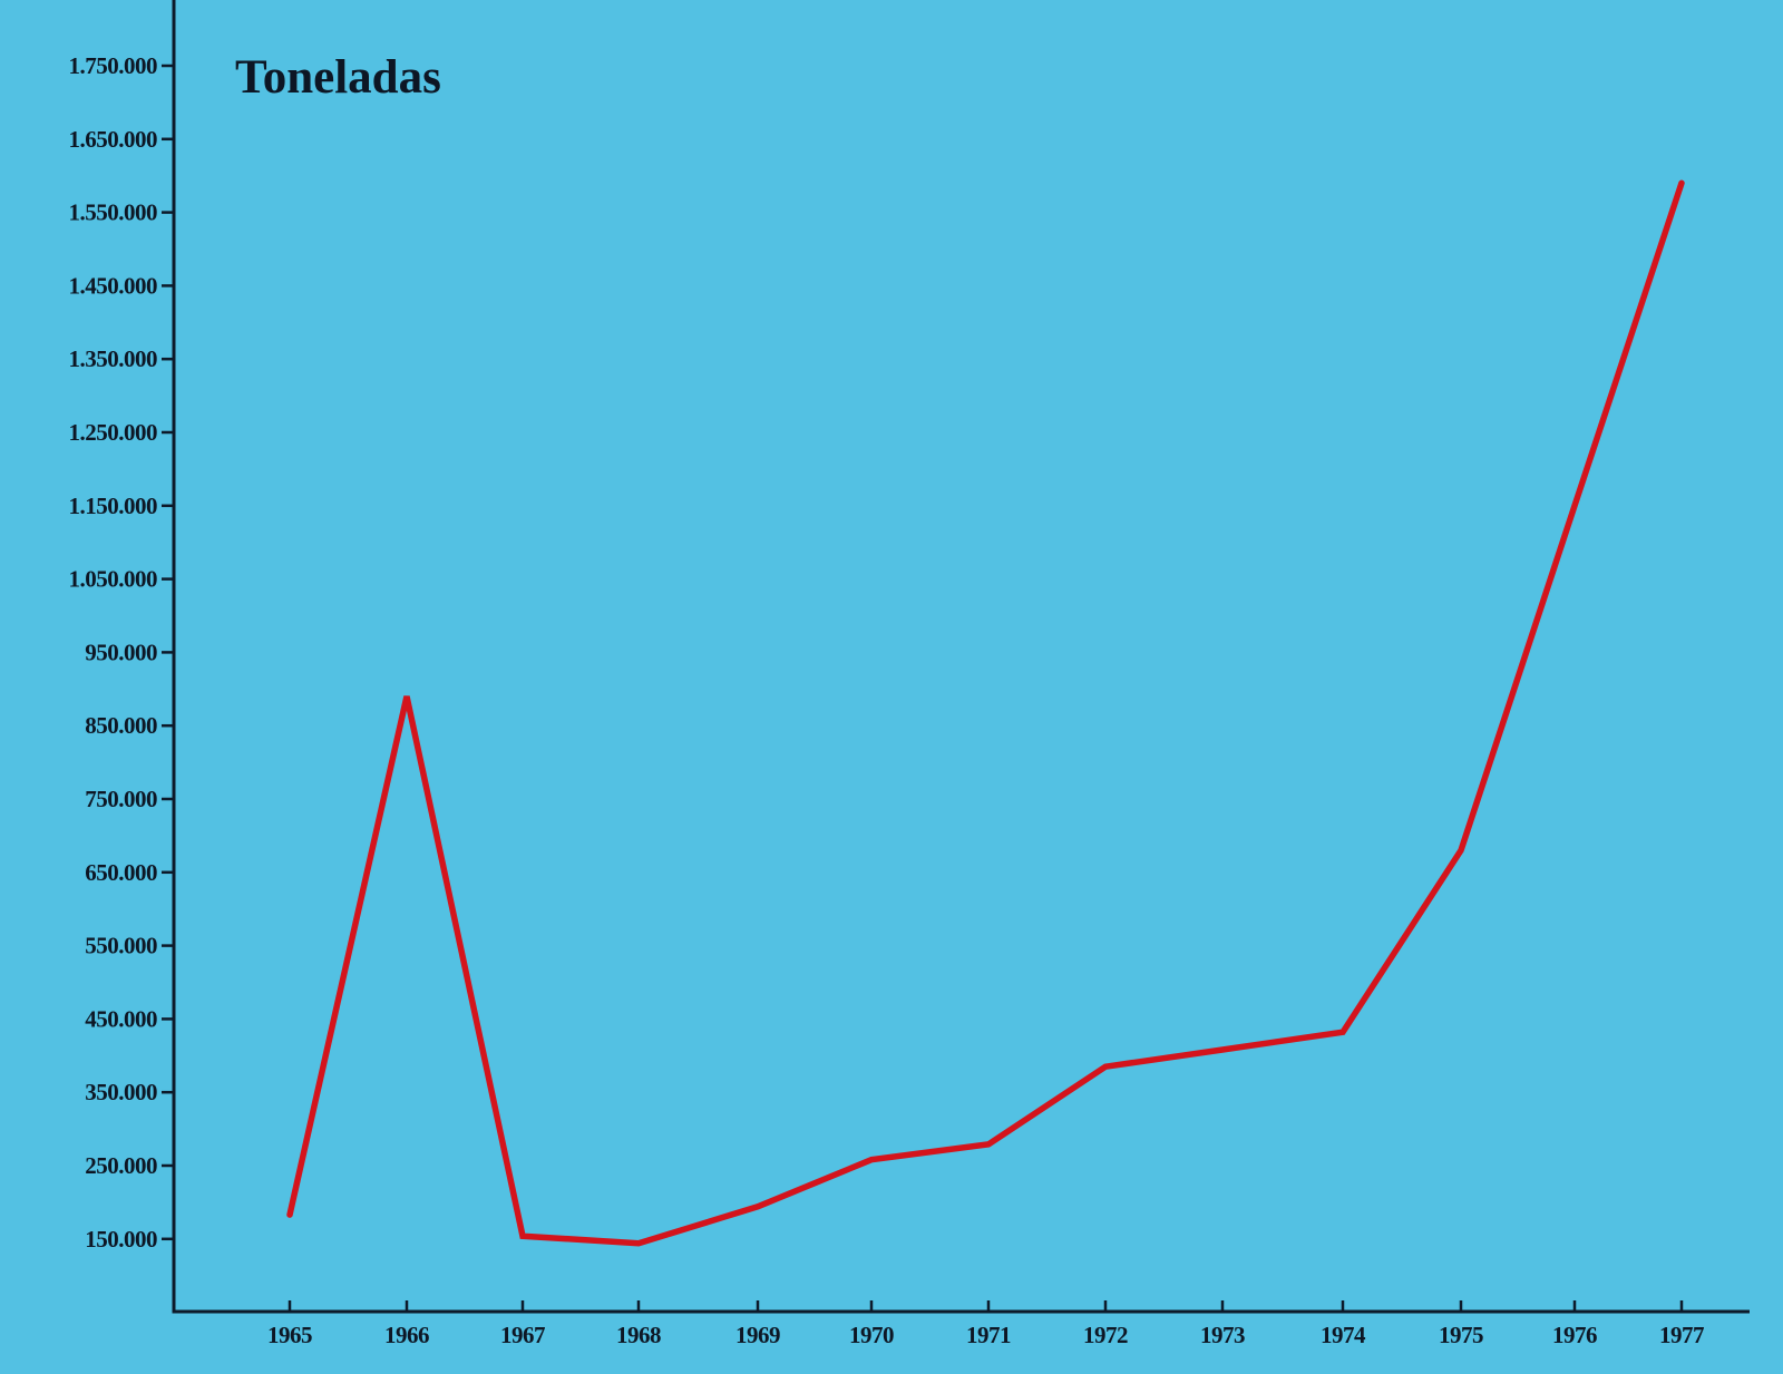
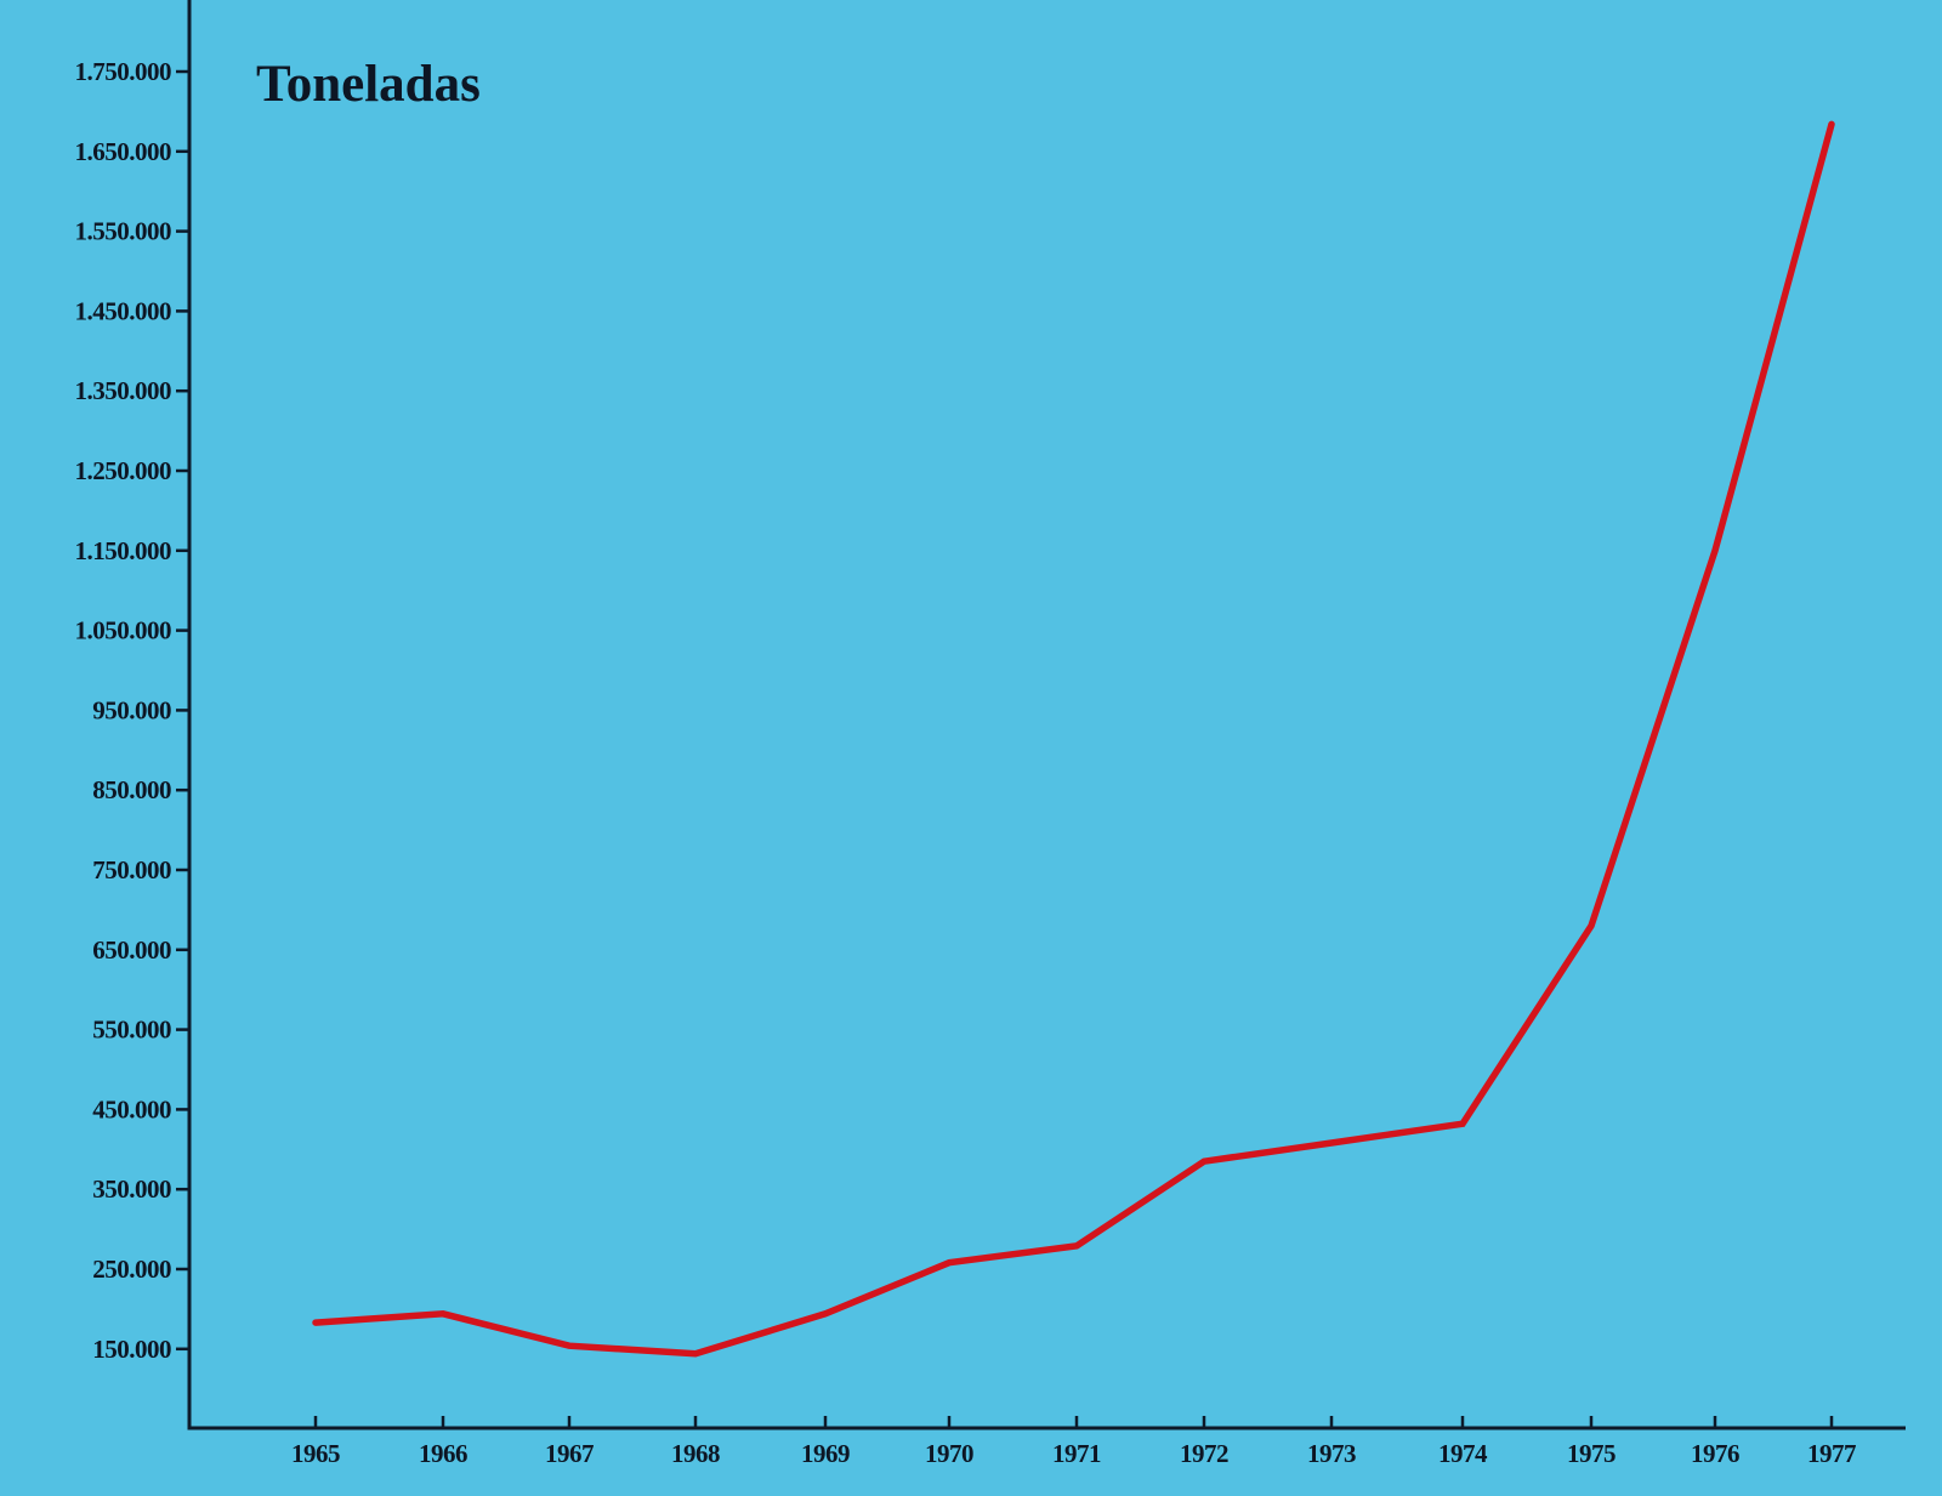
1966: 890000 -> 190000
1977: 1590000 -> 1680000
